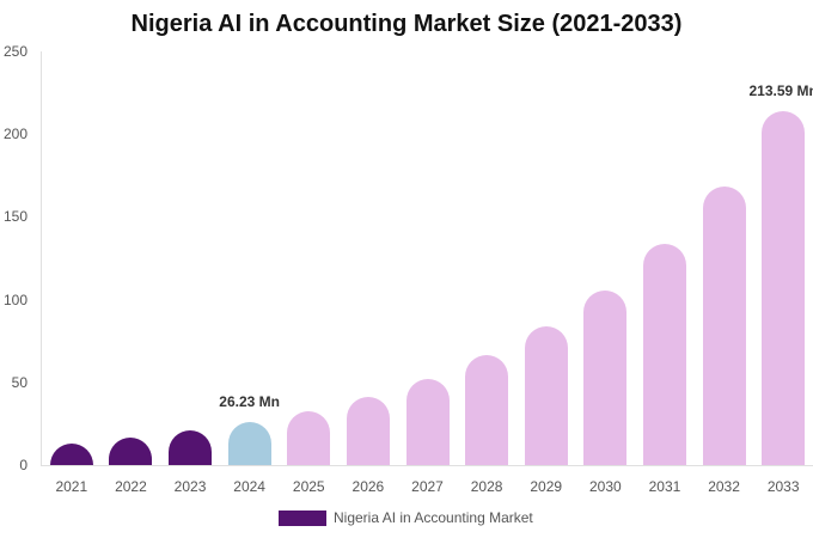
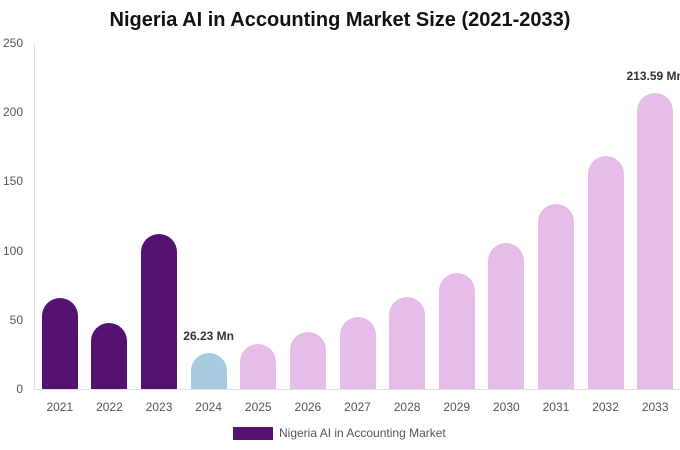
2021: 13 -> 66
2022: 16 -> 48
2023: 21 -> 112
